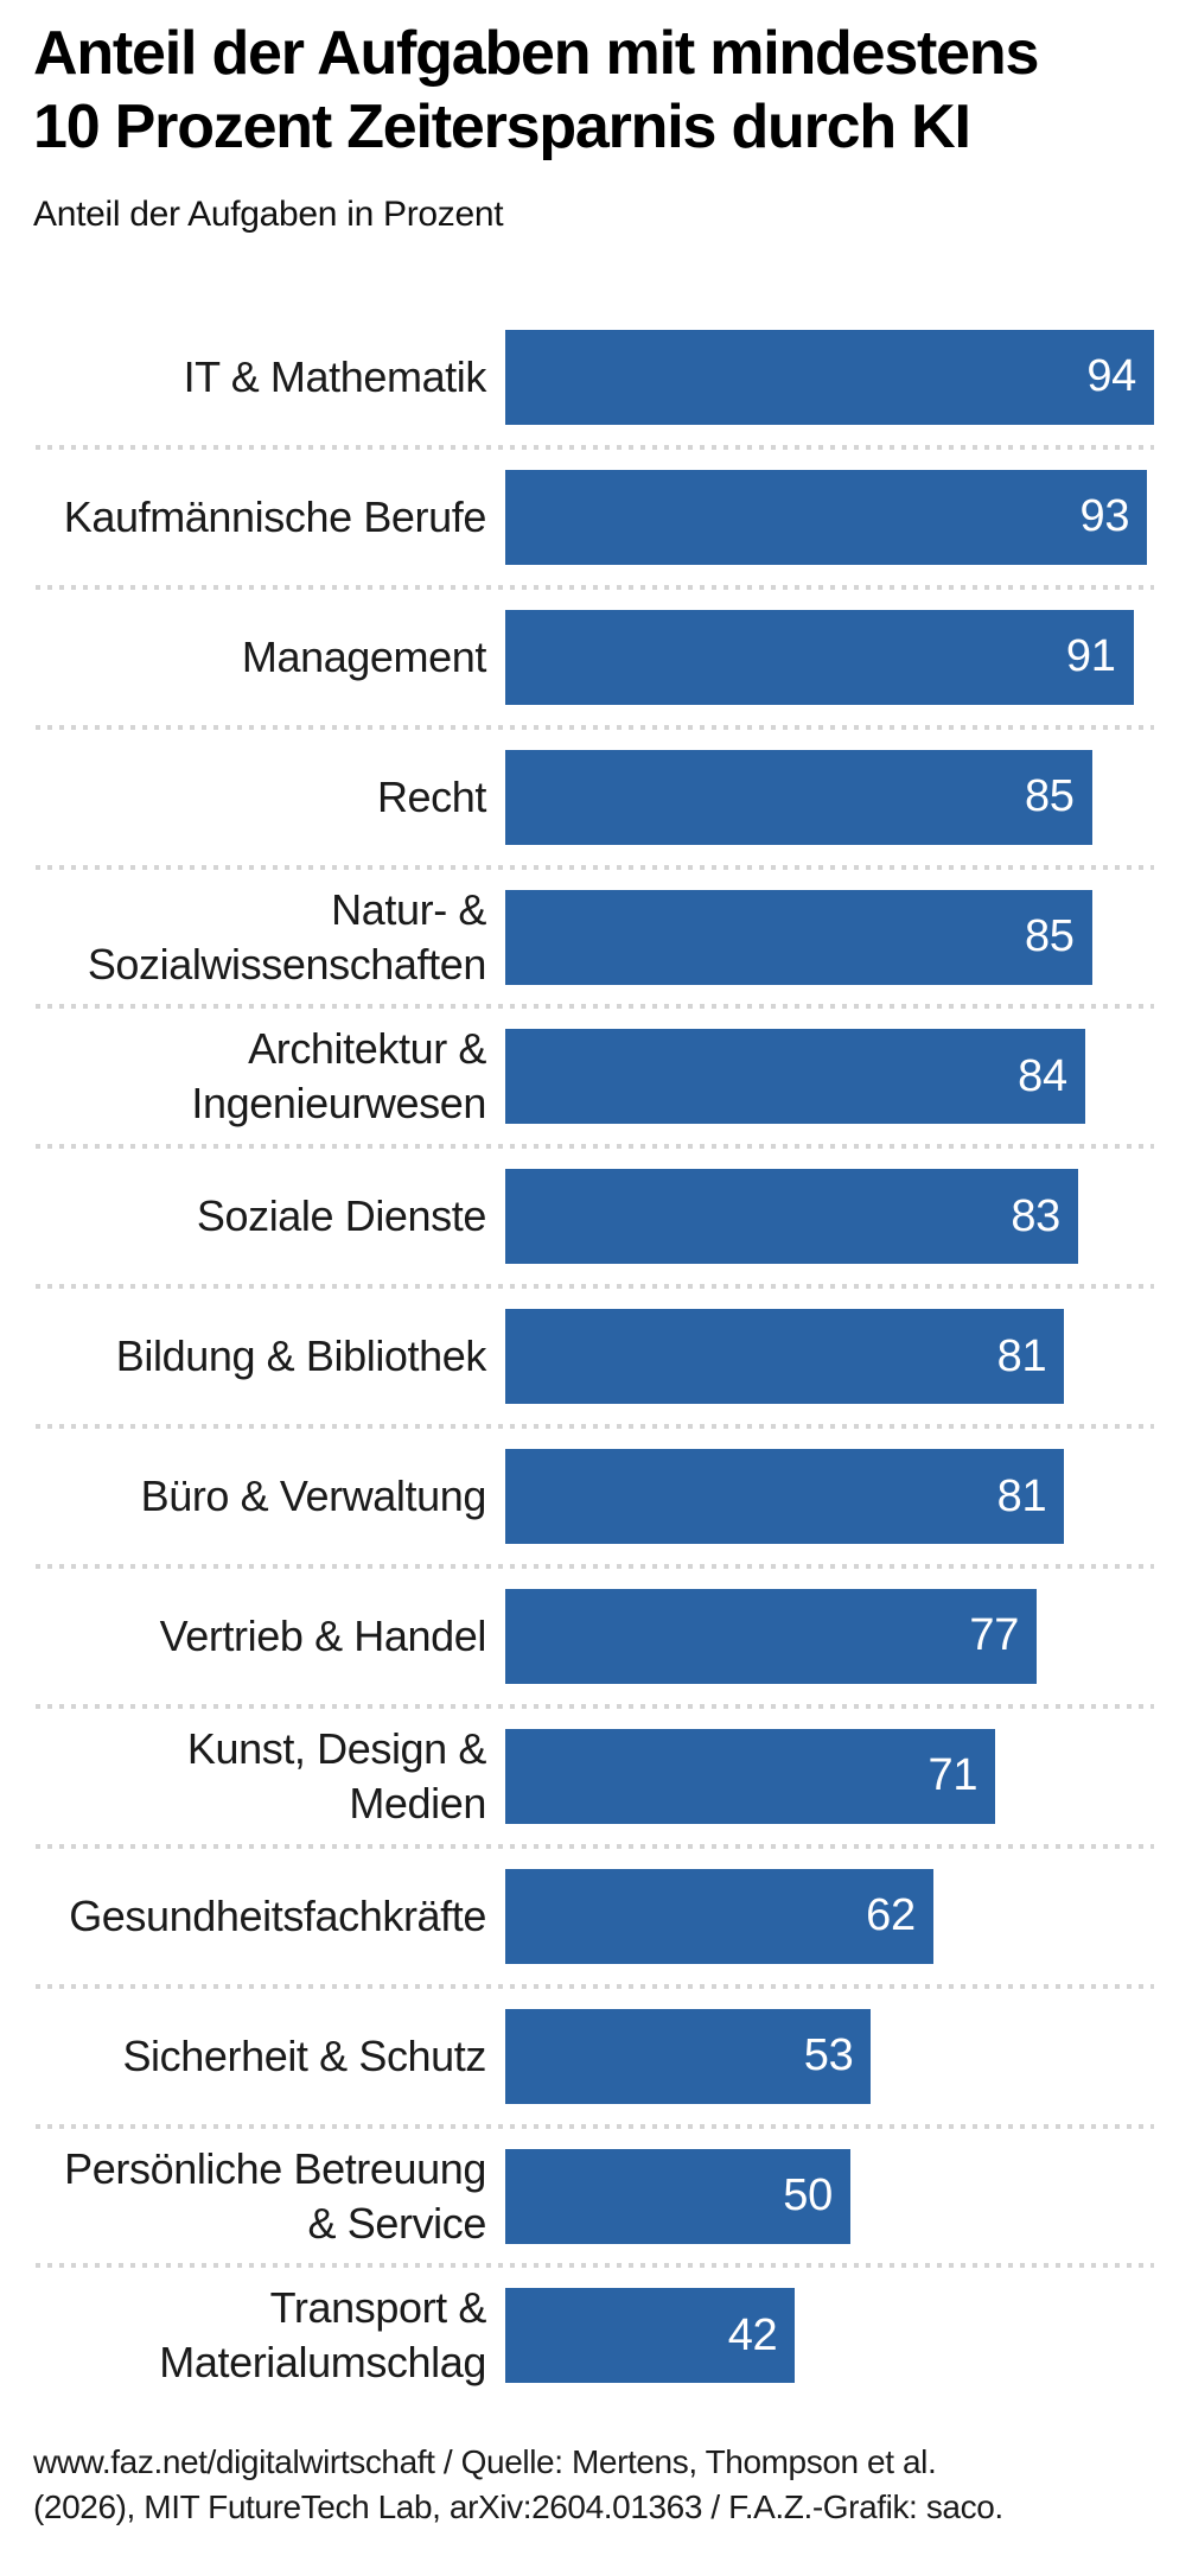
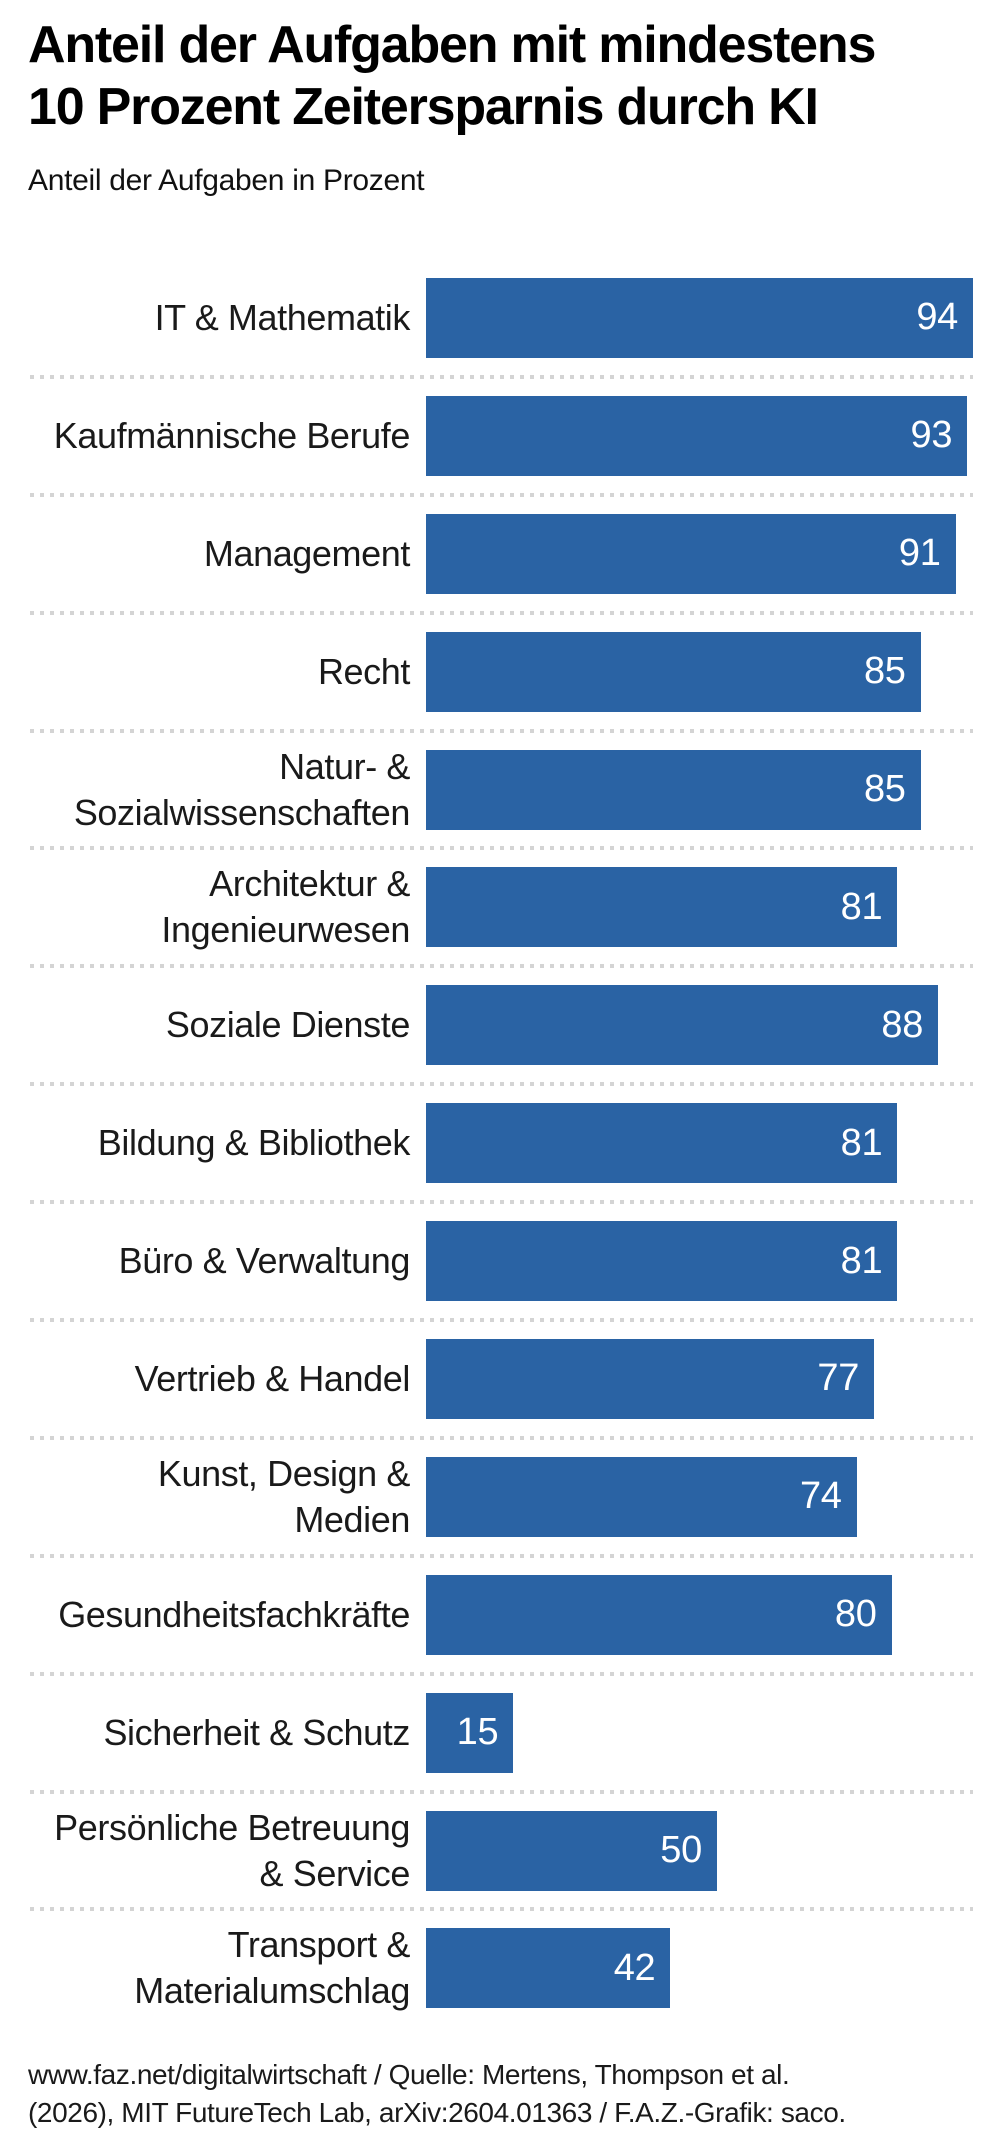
Architektur & Ingenieurwesen: 84 -> 81
Soziale Dienste: 83 -> 88
Kunst, Design & Medien: 71 -> 74
Gesundheitsfachkräfte: 62 -> 80
Sicherheit & Schutz: 53 -> 15
